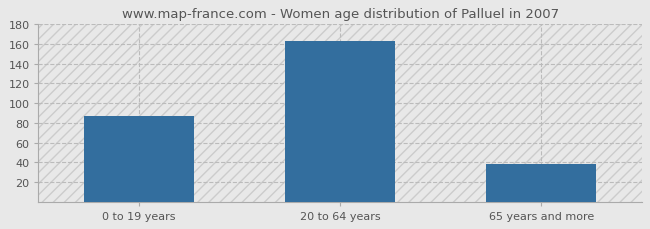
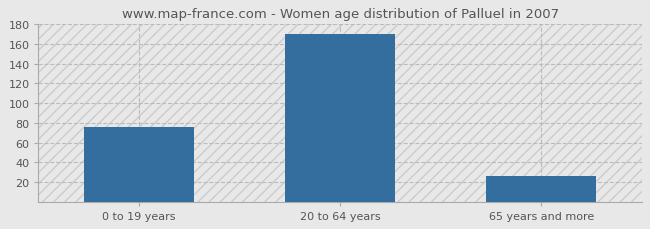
0 to 19 years: 87 -> 76
20 to 64 years: 163 -> 170
65 years and more: 38 -> 26
